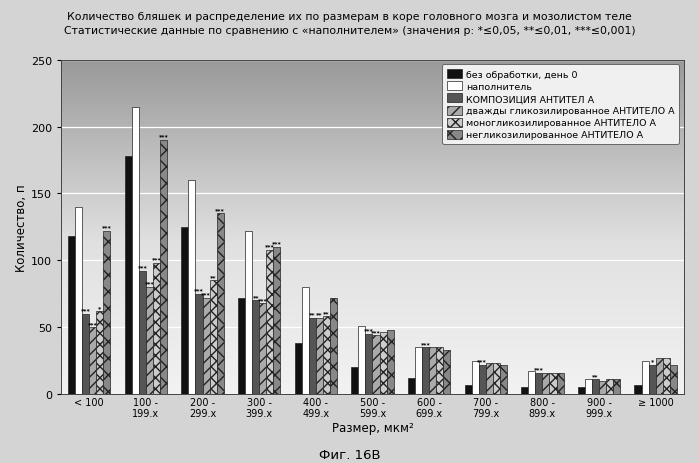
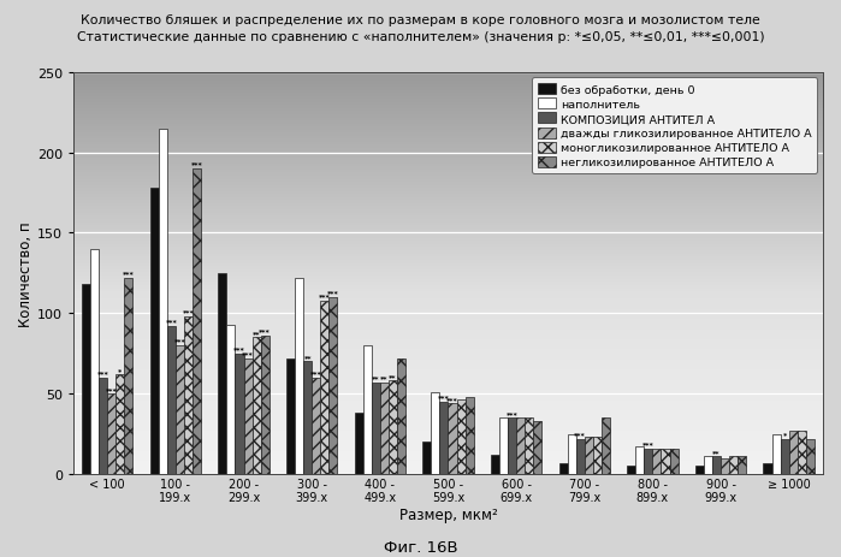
наполнитель/200 - 299.x: 160 -> 93
негликозилированное АНТИТЕЛО А/200 - 299.x: 135 -> 86
дважды гликозилированное АНТИТЕЛО А/300 - 399.x: 68 -> 60
негликозилированное АНТИТЕЛО А/700 - 799.x: 22 -> 35
